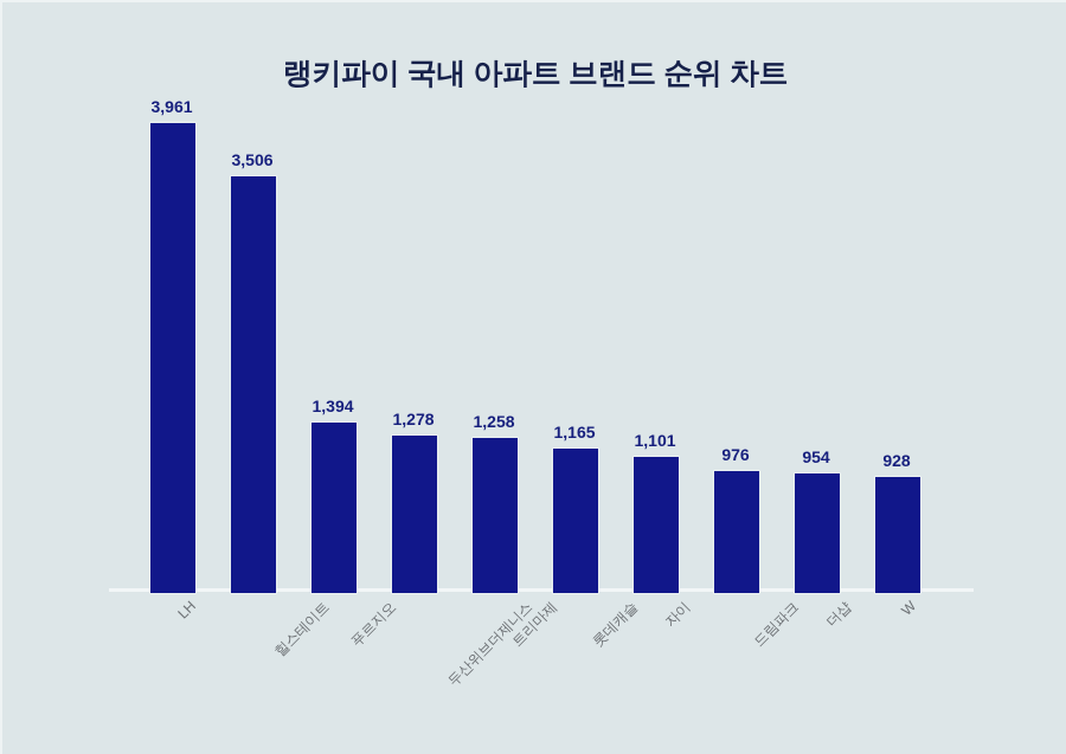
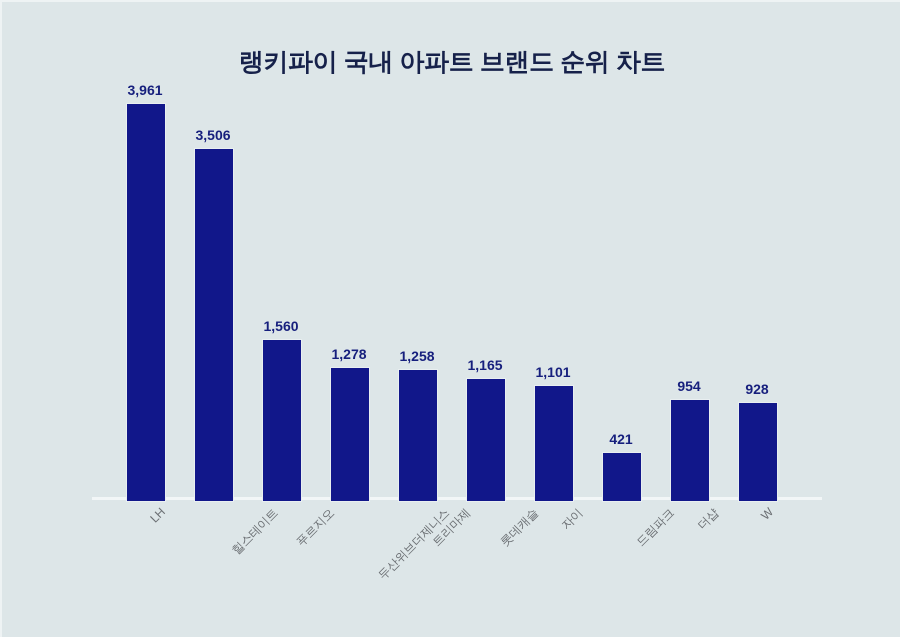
푸르지오: 1,394 -> 1,560
드림파크: 976 -> 421
